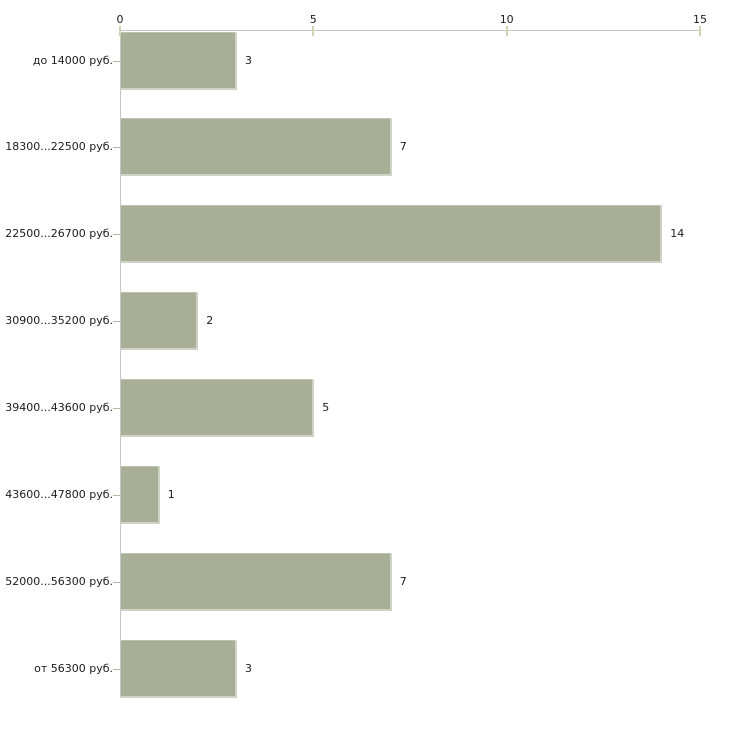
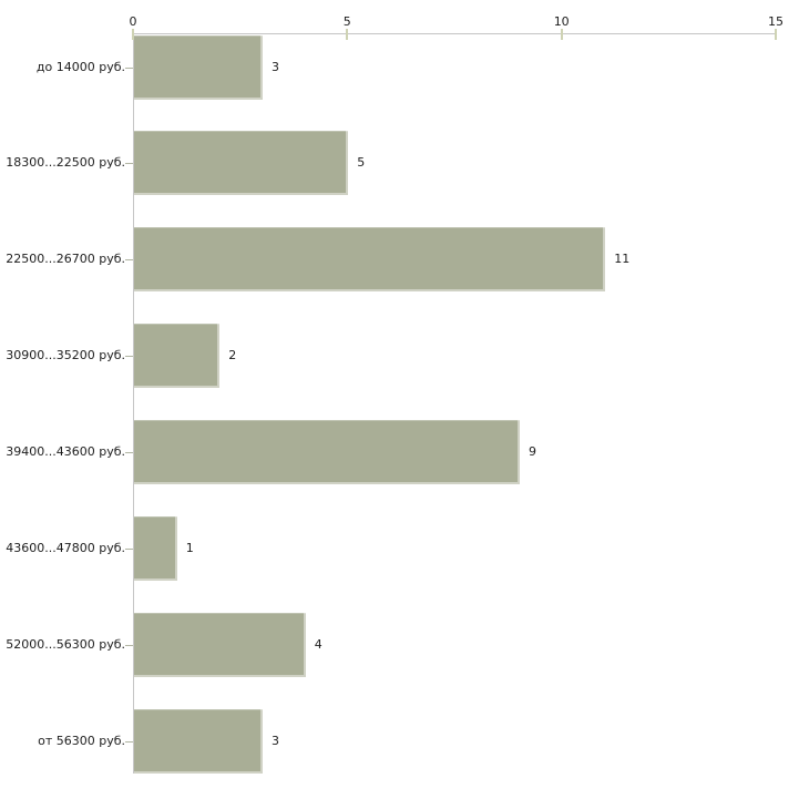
18300...22500 руб.: 7 -> 5
22500...26700 руб.: 14 -> 11
39400...43600 руб.: 5 -> 9
52000...56300 руб.: 7 -> 4
